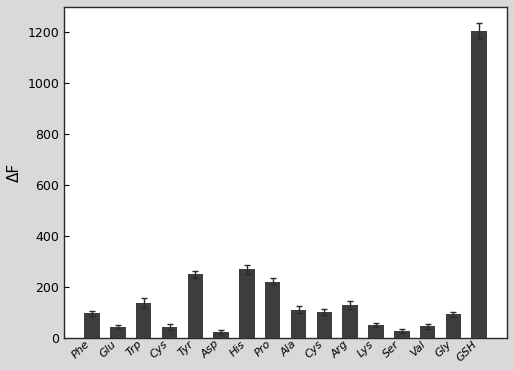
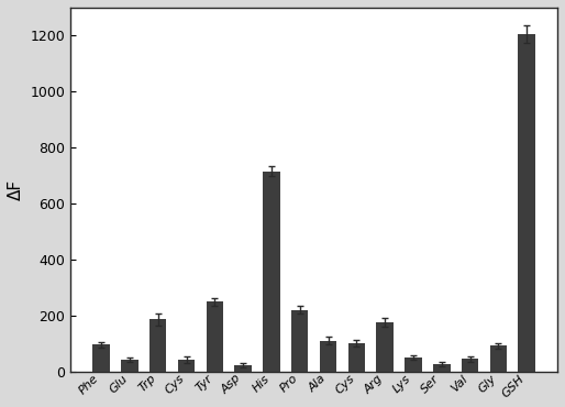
Trp: 135 -> 185
His: 268 -> 715
Arg: 128 -> 175
